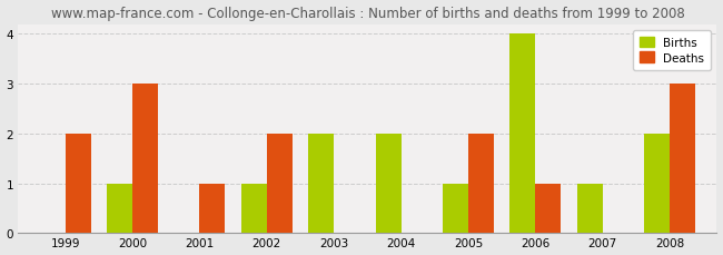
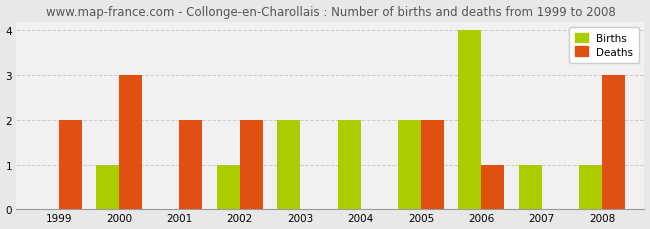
Deaths/2001: 1 -> 2
Births/2005: 1 -> 2
Births/2008: 2 -> 1
